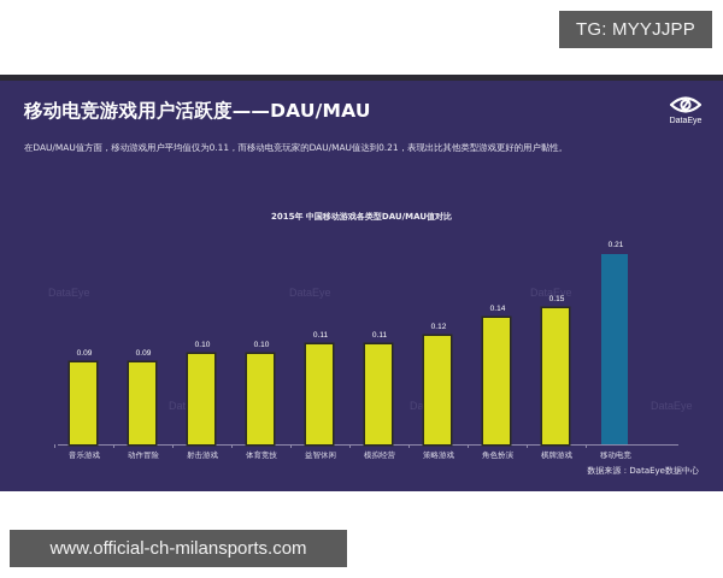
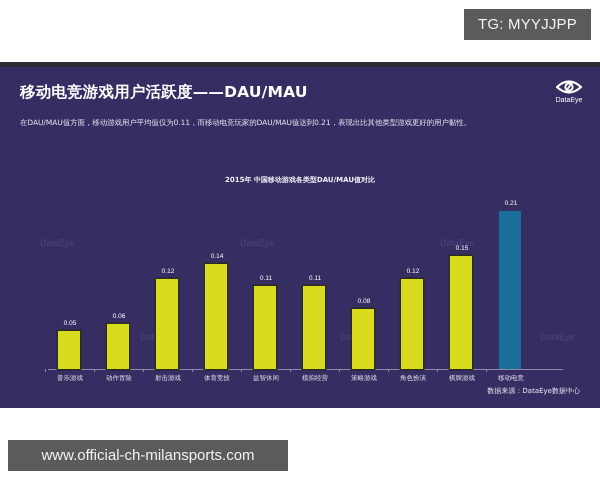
音乐游戏: 0.09 -> 0.05
动作冒险: 0.09 -> 0.06
射击游戏: 0.10 -> 0.12
体育竞技: 0.10 -> 0.14
策略游戏: 0.12 -> 0.08
角色扮演: 0.14 -> 0.12
